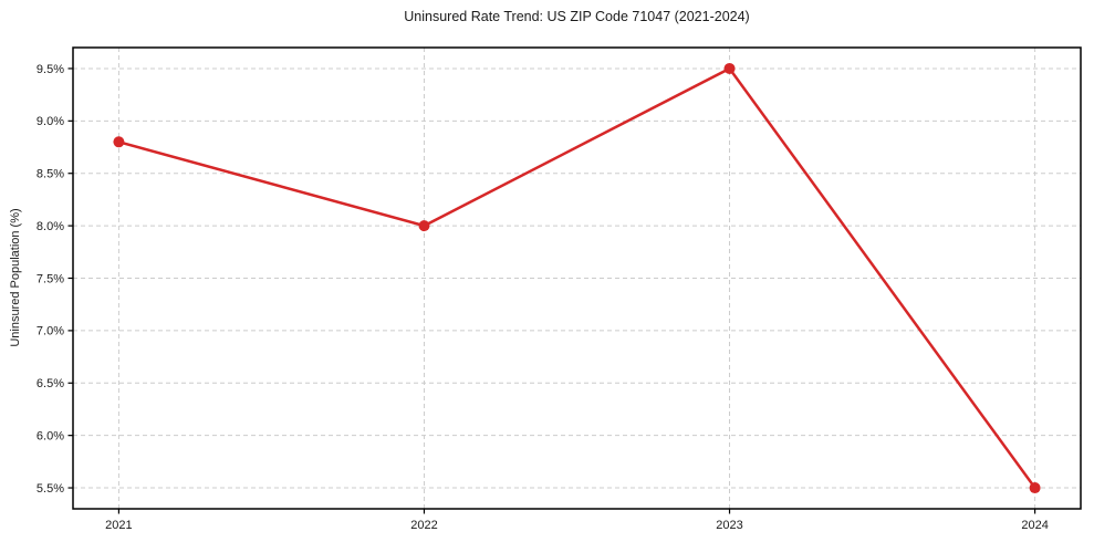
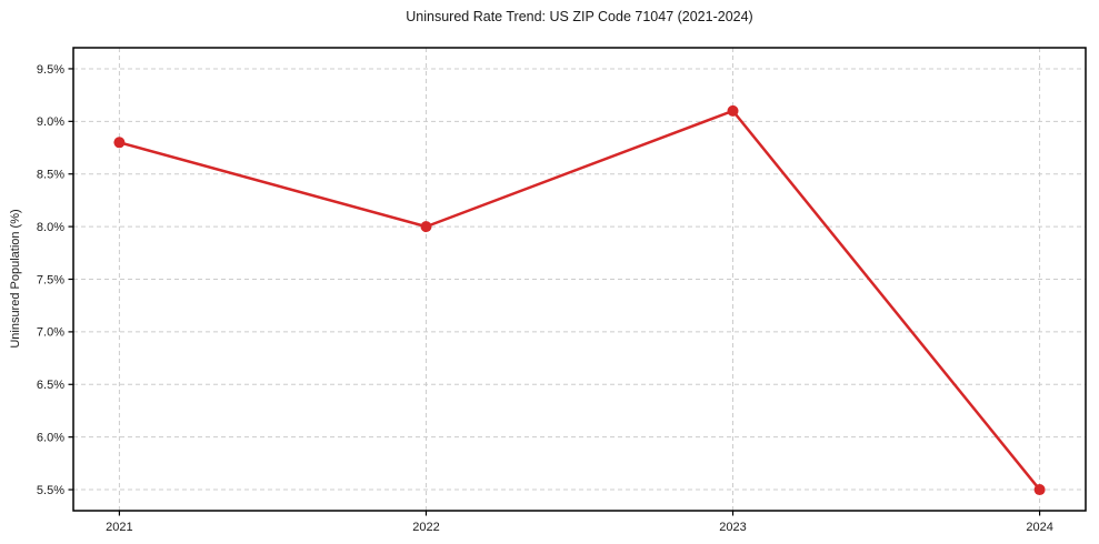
2023: 9.5% -> 9.1%
